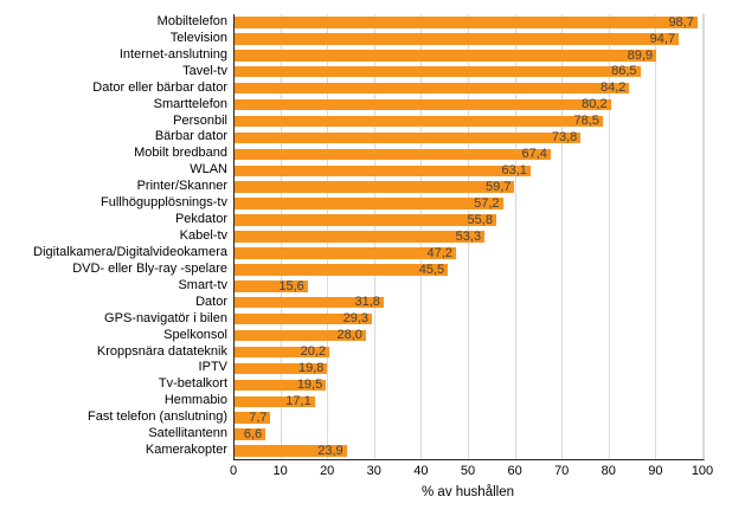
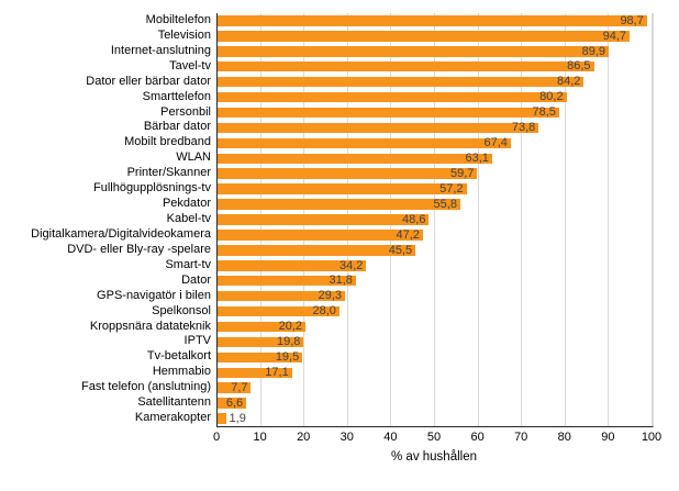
Kabel-tv: 53,3 -> 48,6
Smart-tv: 15,6 -> 34,2
Kamerakopter: 23,9 -> 1,9
